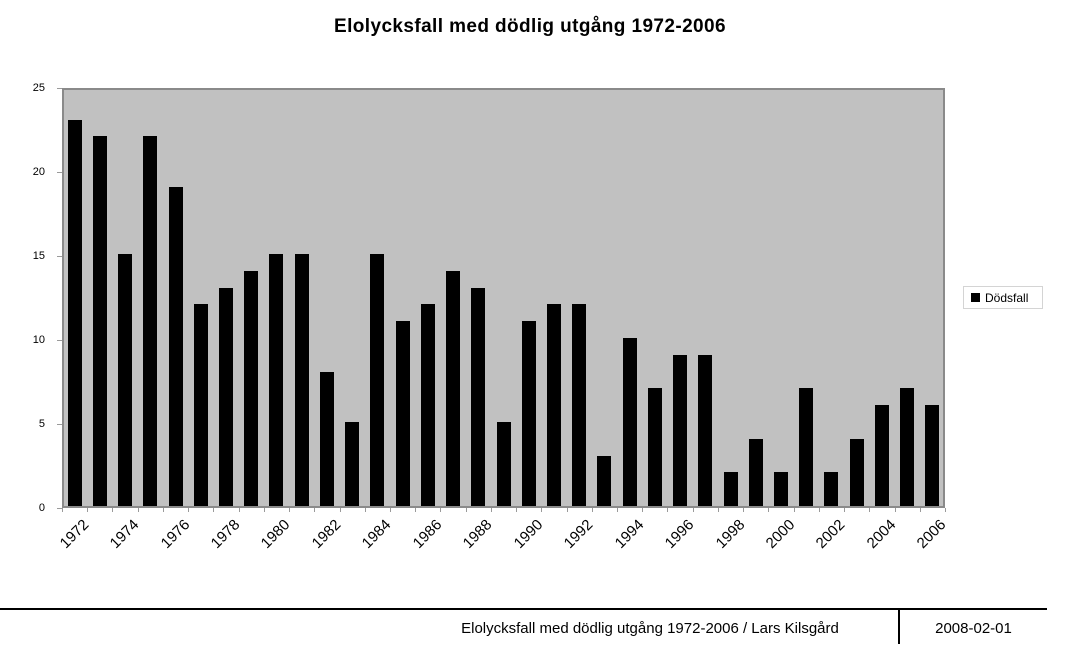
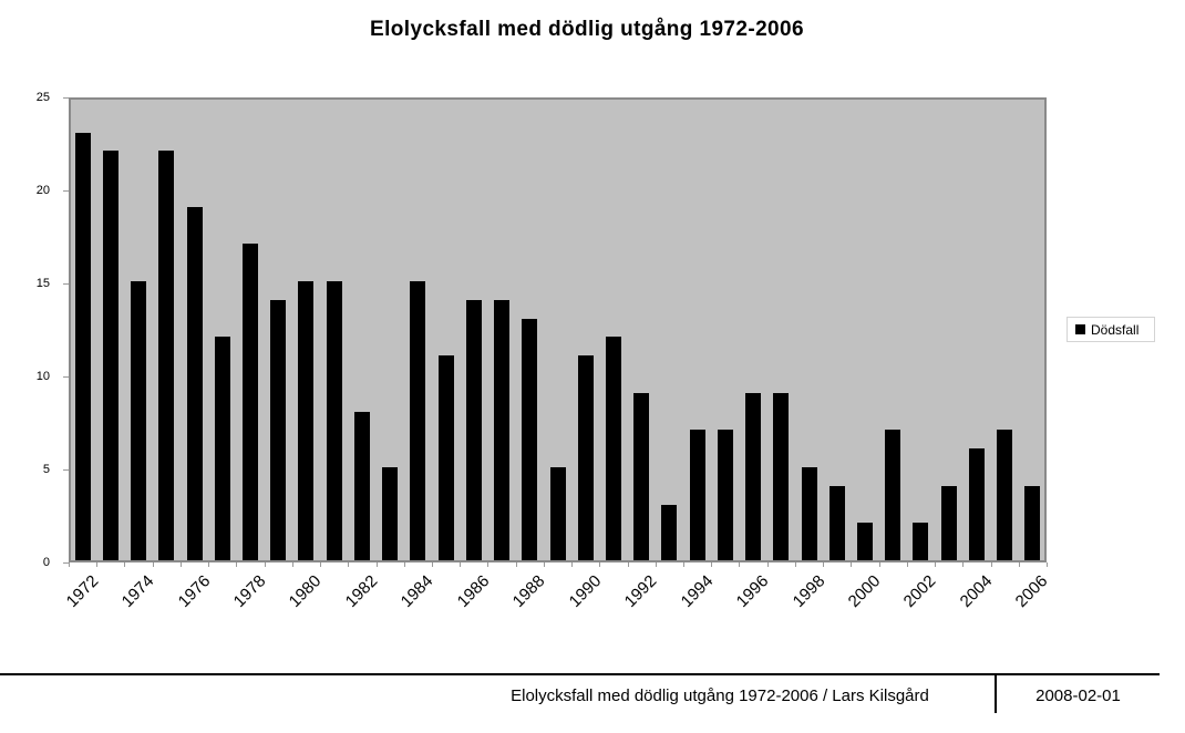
1978: 13 -> 17
1986: 12 -> 14
1992: 12 -> 9
1994: 10 -> 7
1998: 2 -> 5
2006: 6 -> 4
